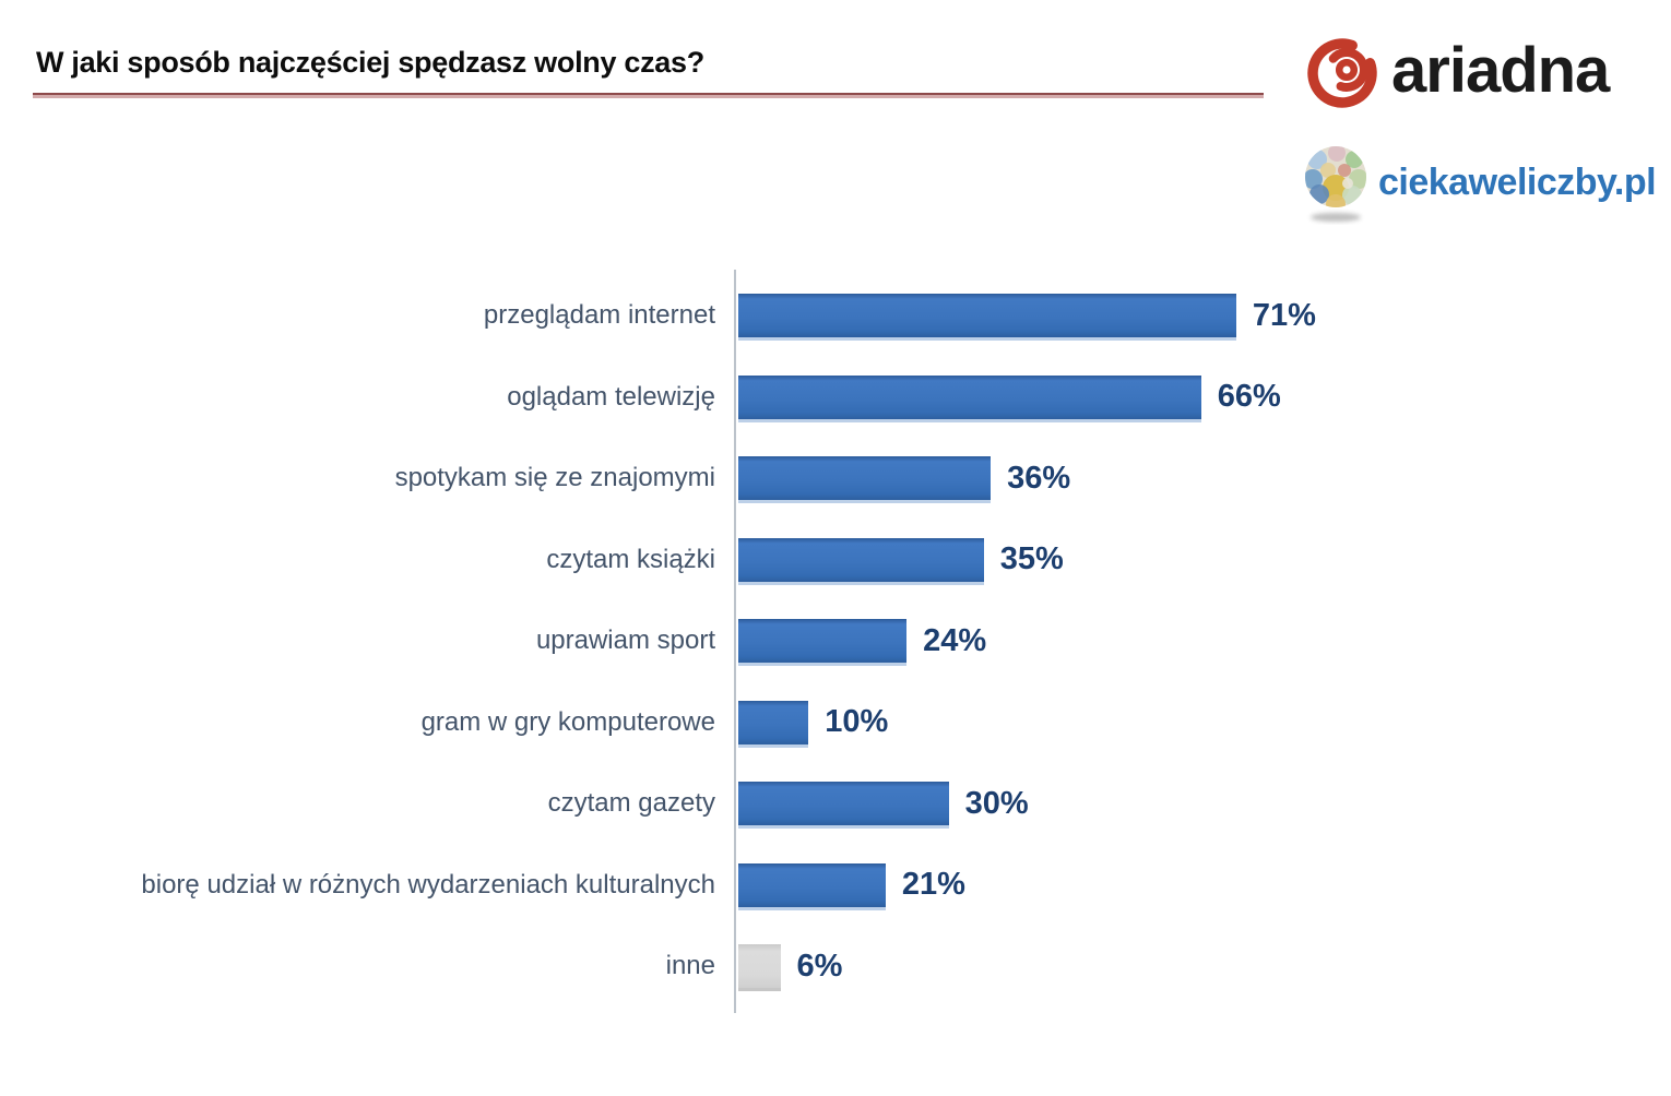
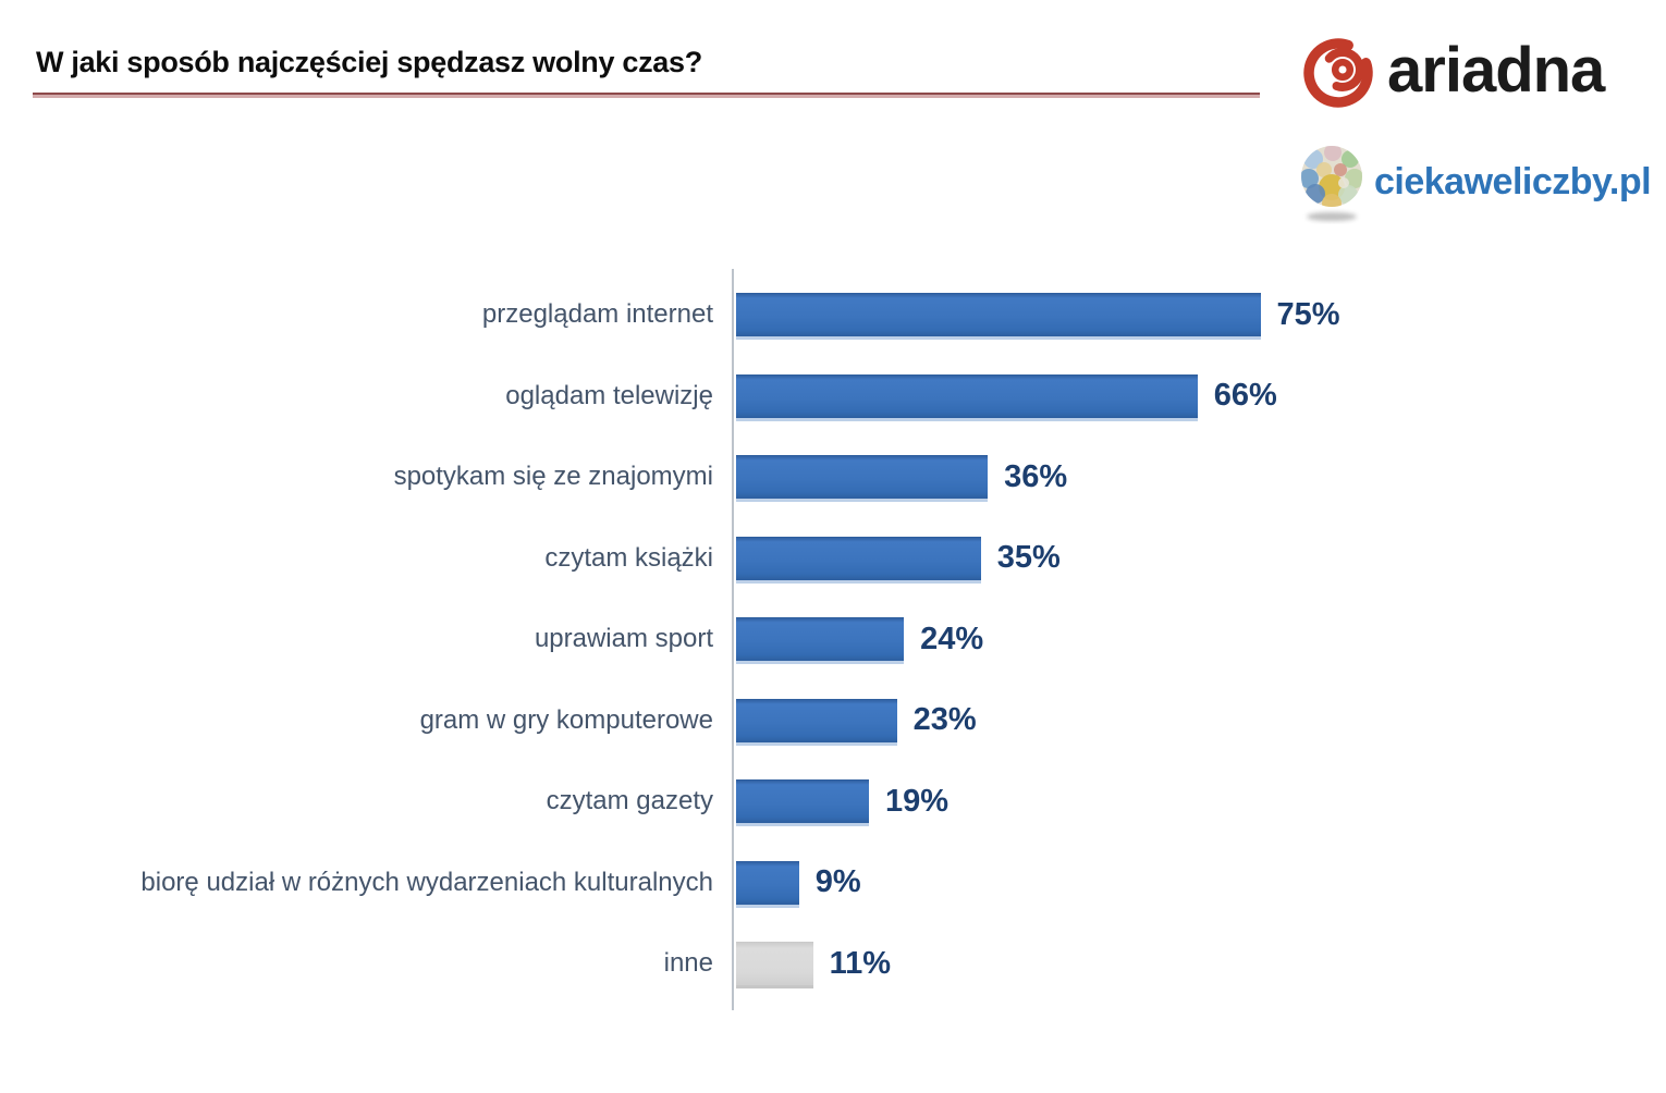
przeglądam internet: 71% -> 75%
gram w gry komputerowe: 10% -> 23%
czytam gazety: 30% -> 19%
biorę udział w różnych wydarzeniach kulturalnych: 21% -> 9%
inne: 6% -> 11%
